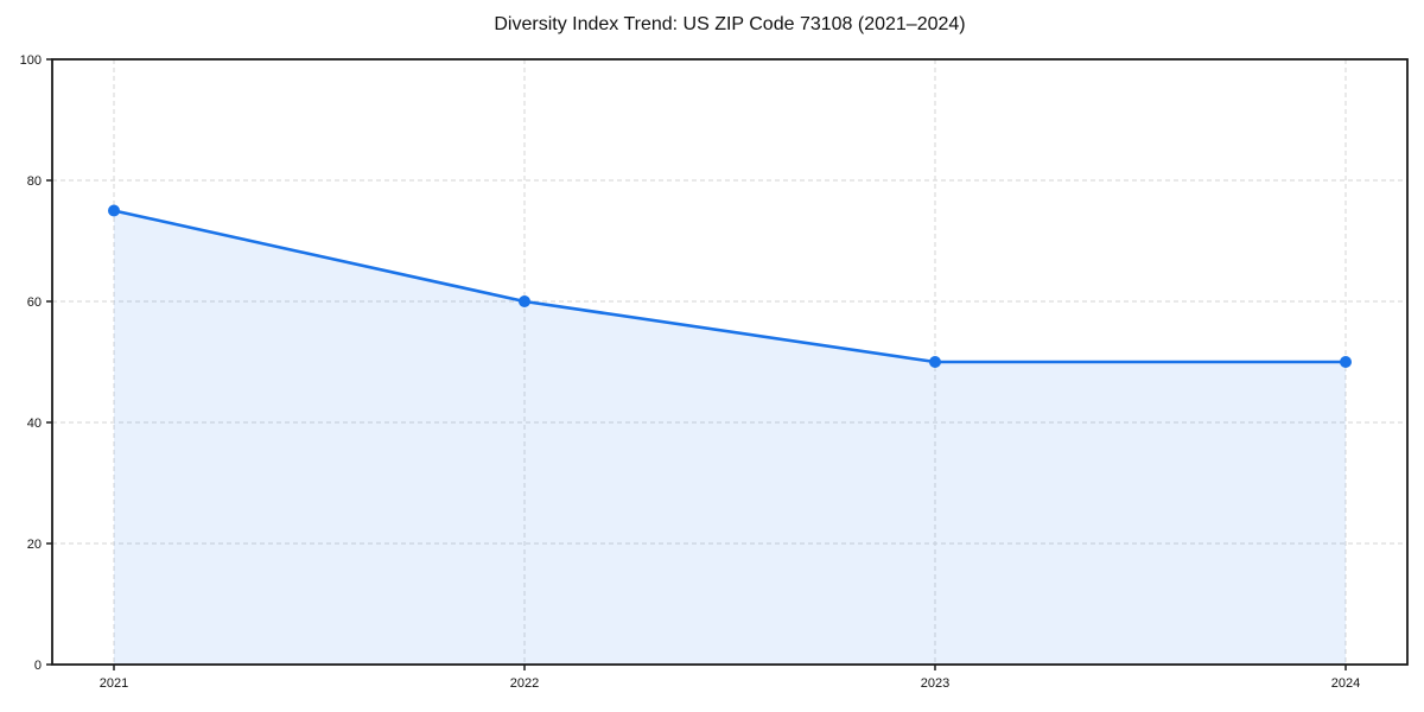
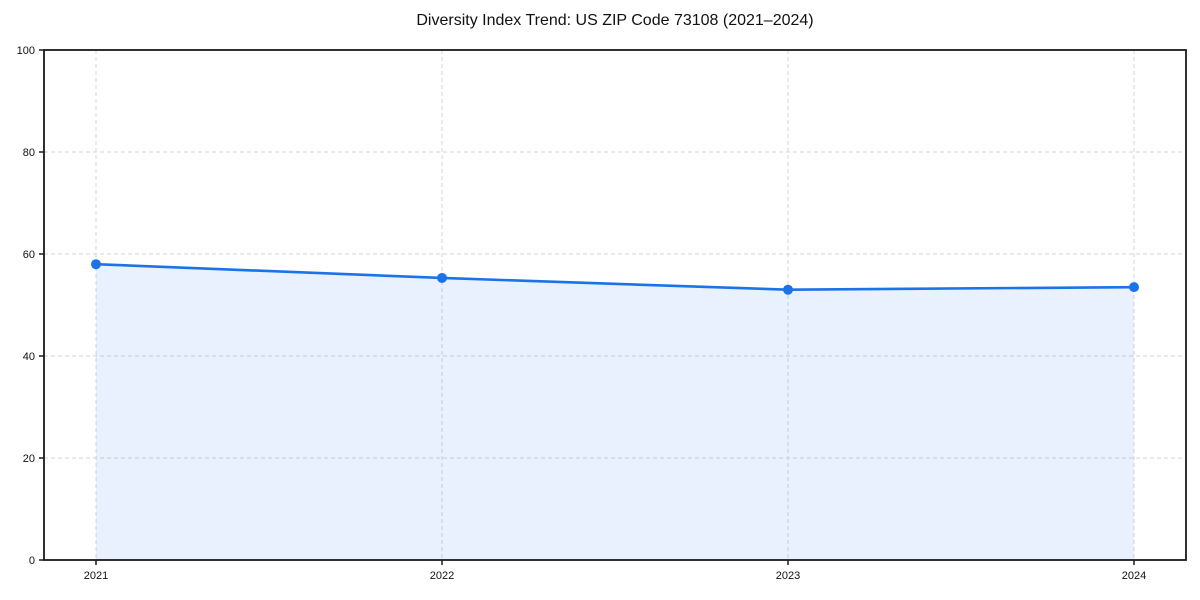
2021: 75 -> 58
2022: 60 -> 55
2023: 50 -> 53
2024: 50 -> 54
